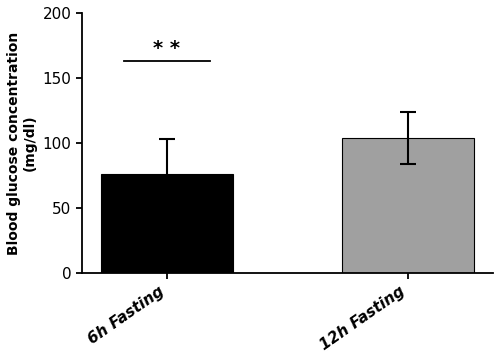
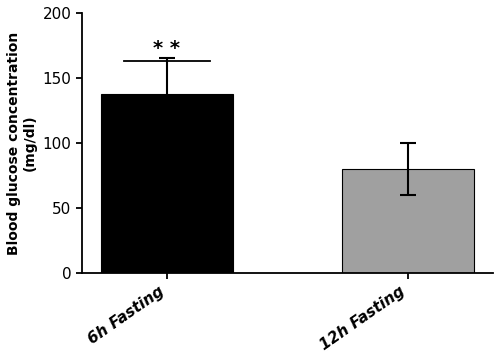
6h Fasting: 76 -> 138
12h Fasting: 104 -> 80
